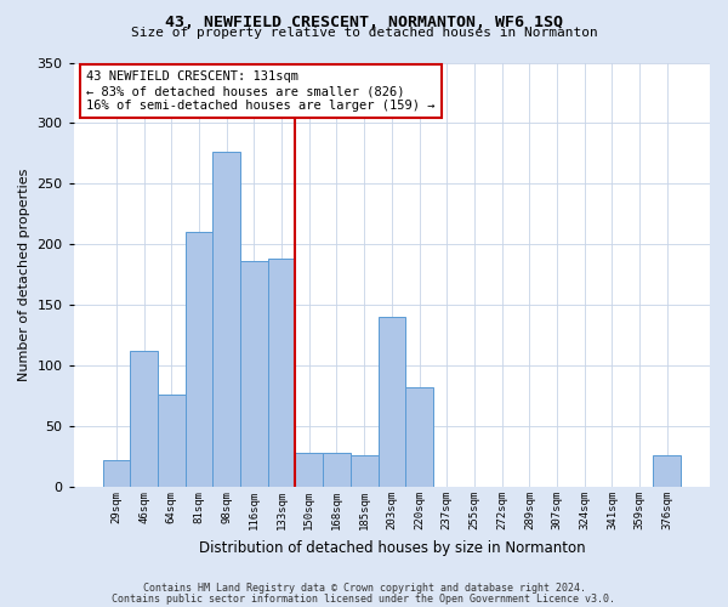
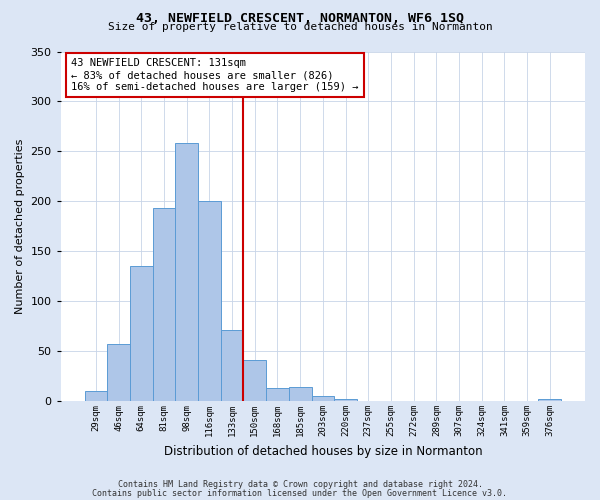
29sqm: 22 -> 10
46sqm: 112 -> 57
64sqm: 76 -> 135
81sqm: 210 -> 193
98sqm: 276 -> 258
116sqm: 186 -> 200
133sqm: 188 -> 71
150sqm: 28 -> 41
168sqm: 28 -> 13
185sqm: 26 -> 14
203sqm: 140 -> 5
220sqm: 82 -> 2
376sqm: 26 -> 2
